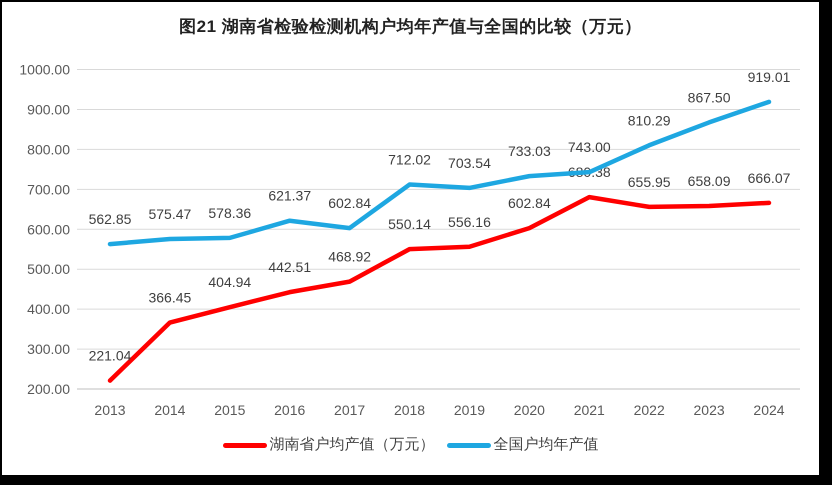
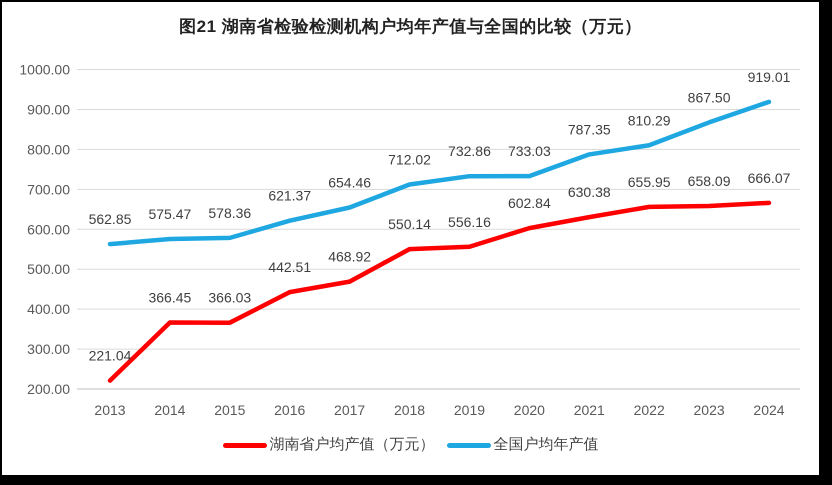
湖南省户均产值（万元）/2015: 404.94 -> 366.03
全国户均年产值/2017: 602.84 -> 654.46
全国户均年产值/2019: 703.54 -> 732.86
湖南省户均产值（万元）/2021: 680.38 -> 630.38
全国户均年产值/2021: 743.00 -> 787.35
